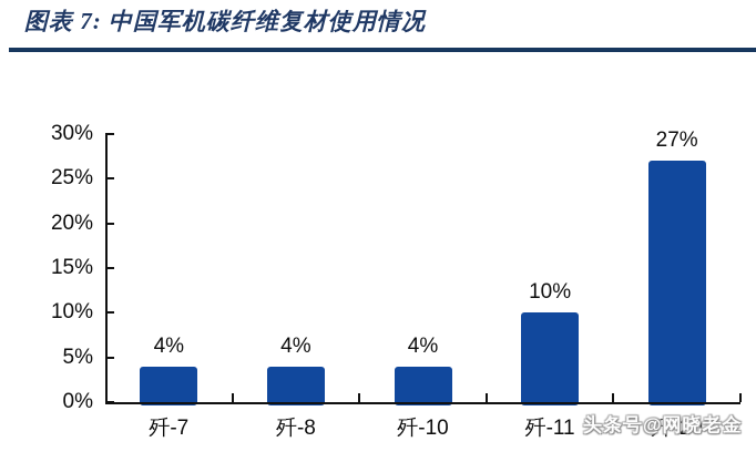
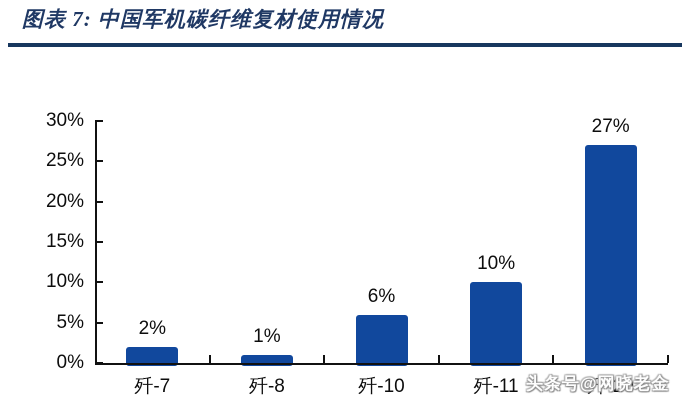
歼-7: 4% -> 2%
歼-8: 4% -> 1%
歼-10: 4% -> 6%
